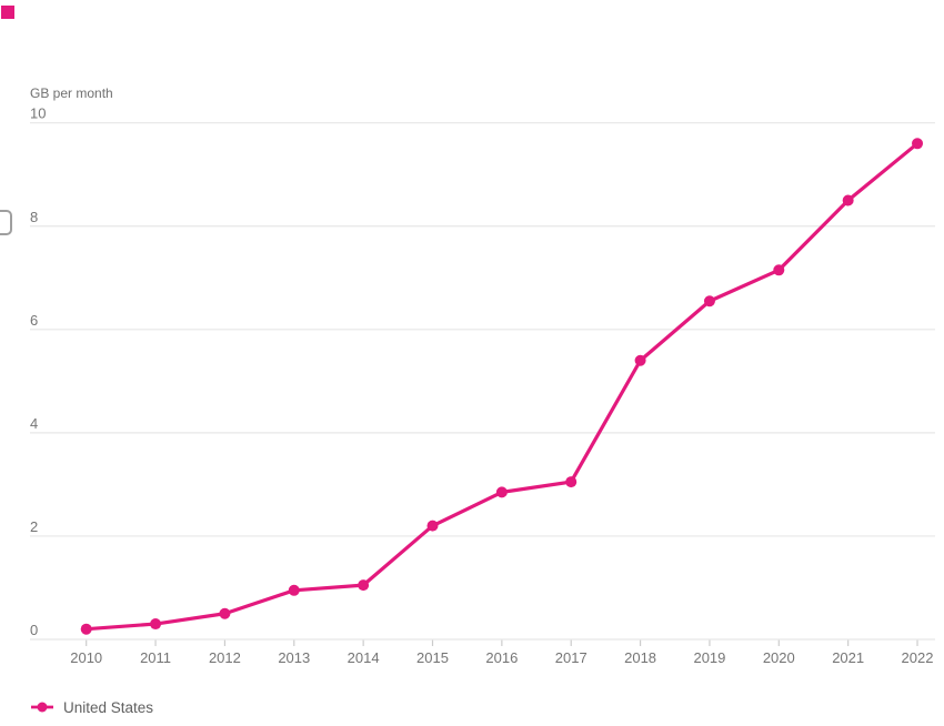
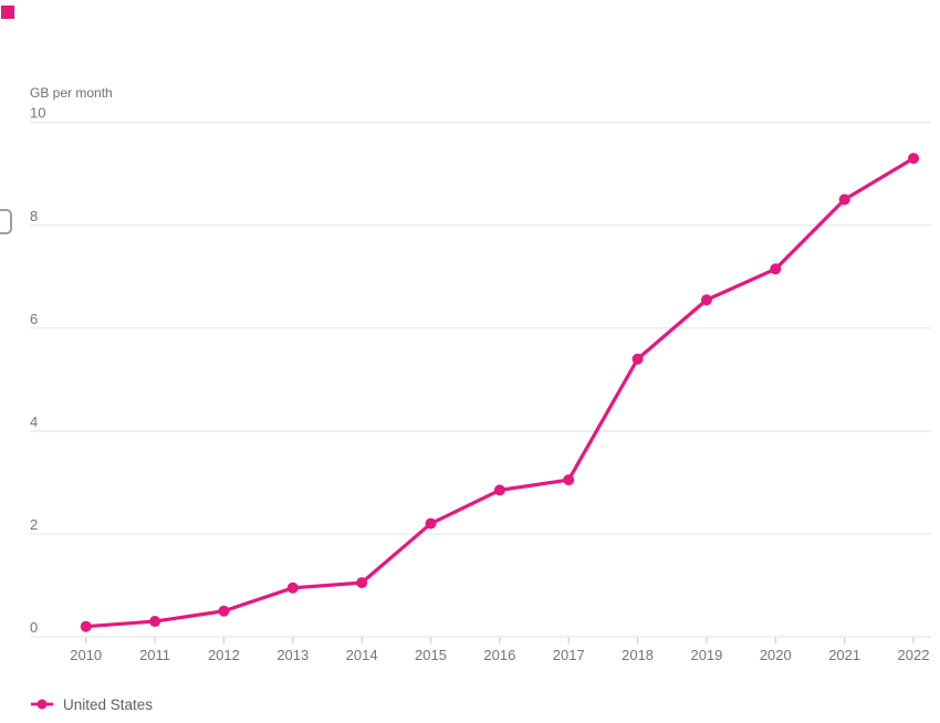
2022: 9.6 -> 9.3
